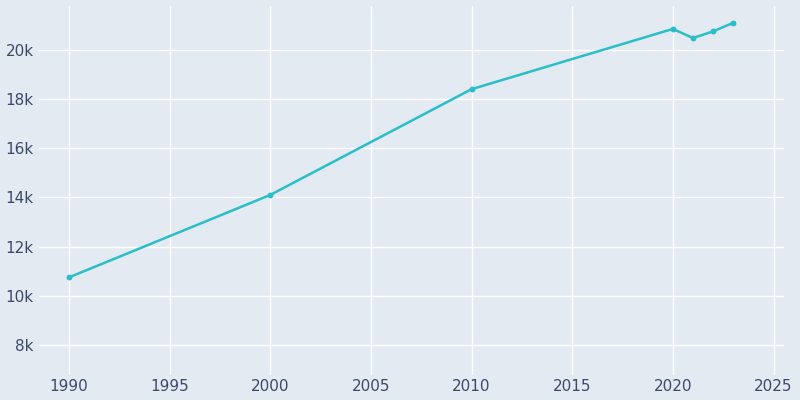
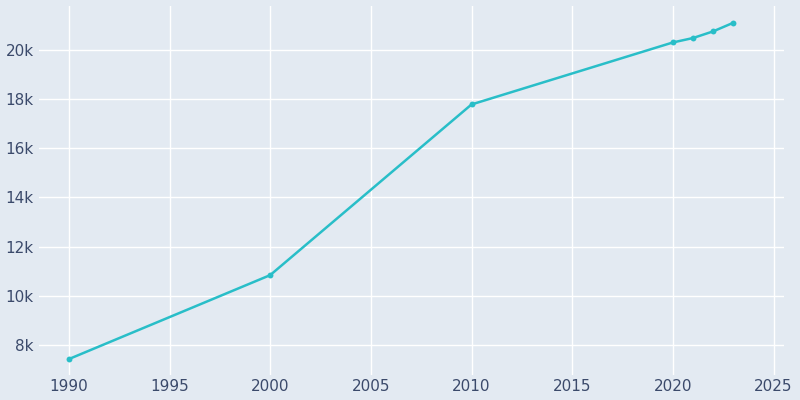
1990: 10.75k -> 7.43k
2000: 14.10k -> 10.84k
2010: 18.40k -> 17.78k
2020: 20.85k -> 20.30k
